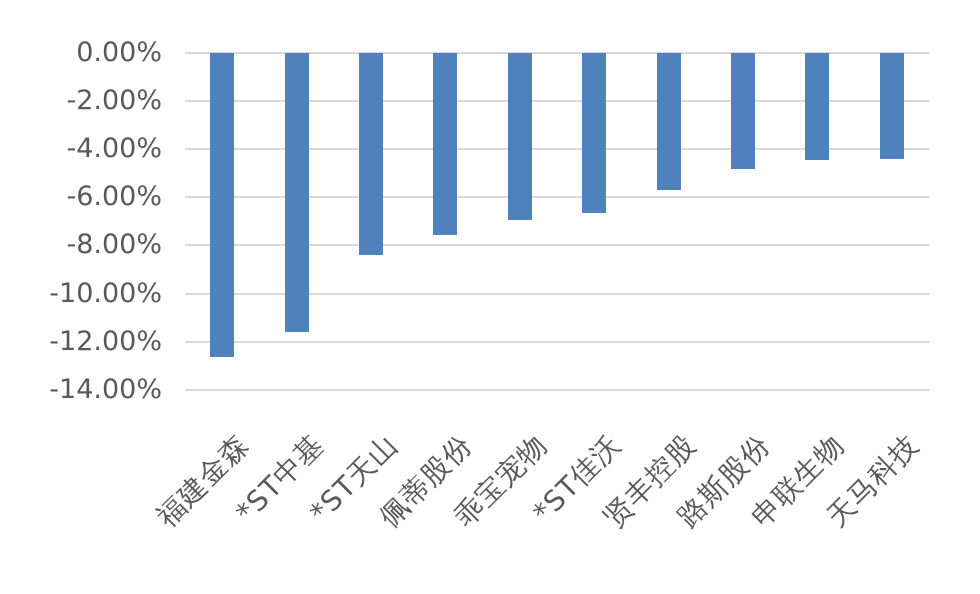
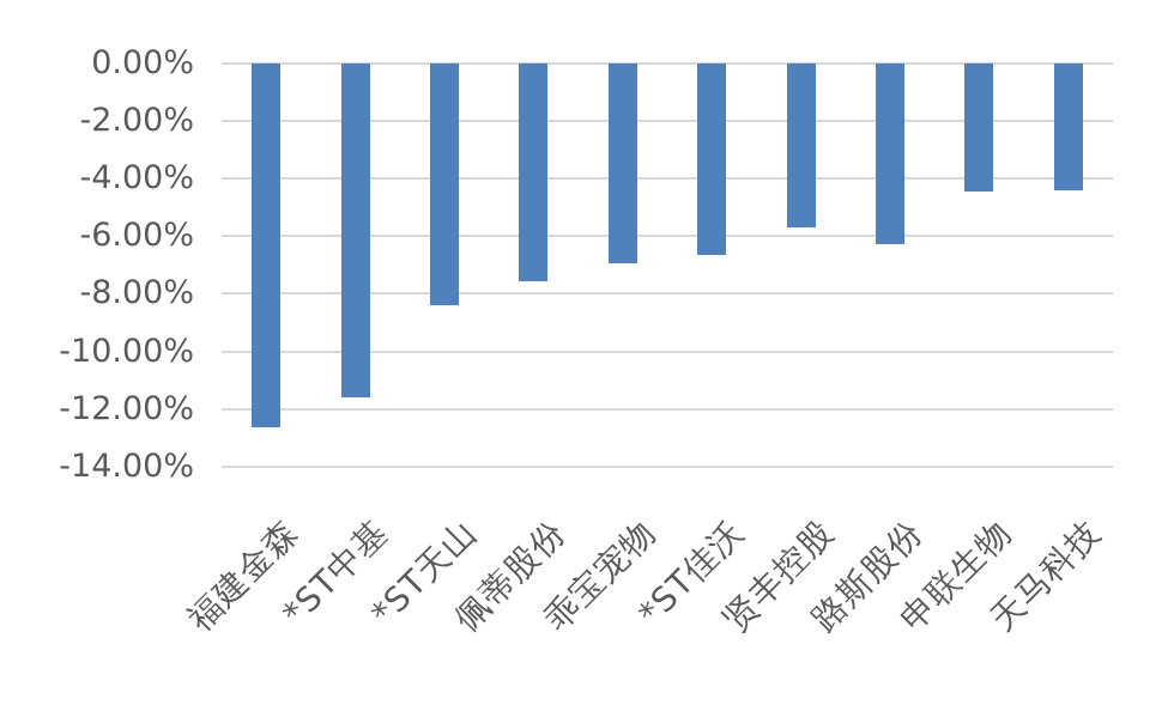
路斯股份: -4.8% -> -6.3%
